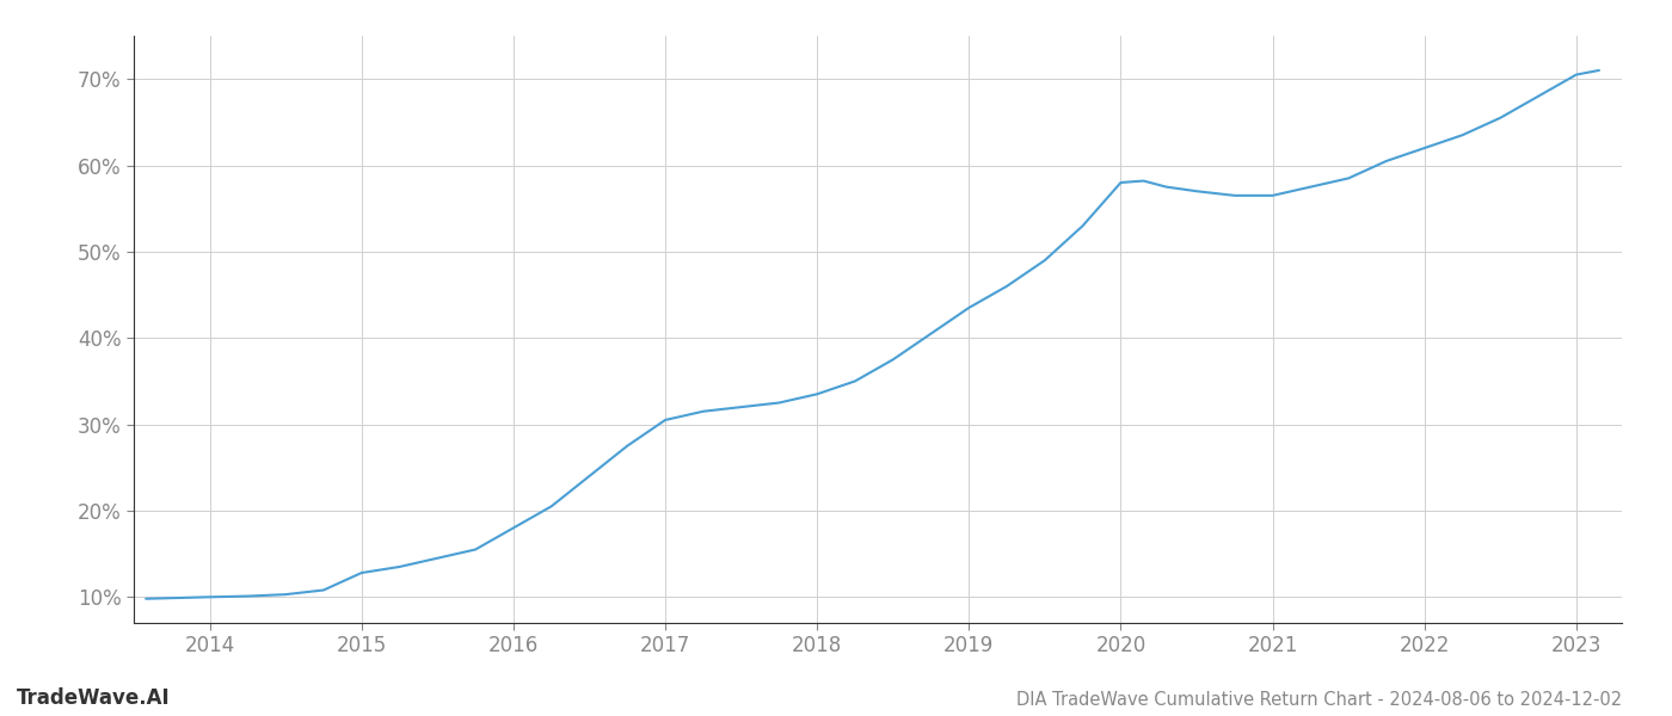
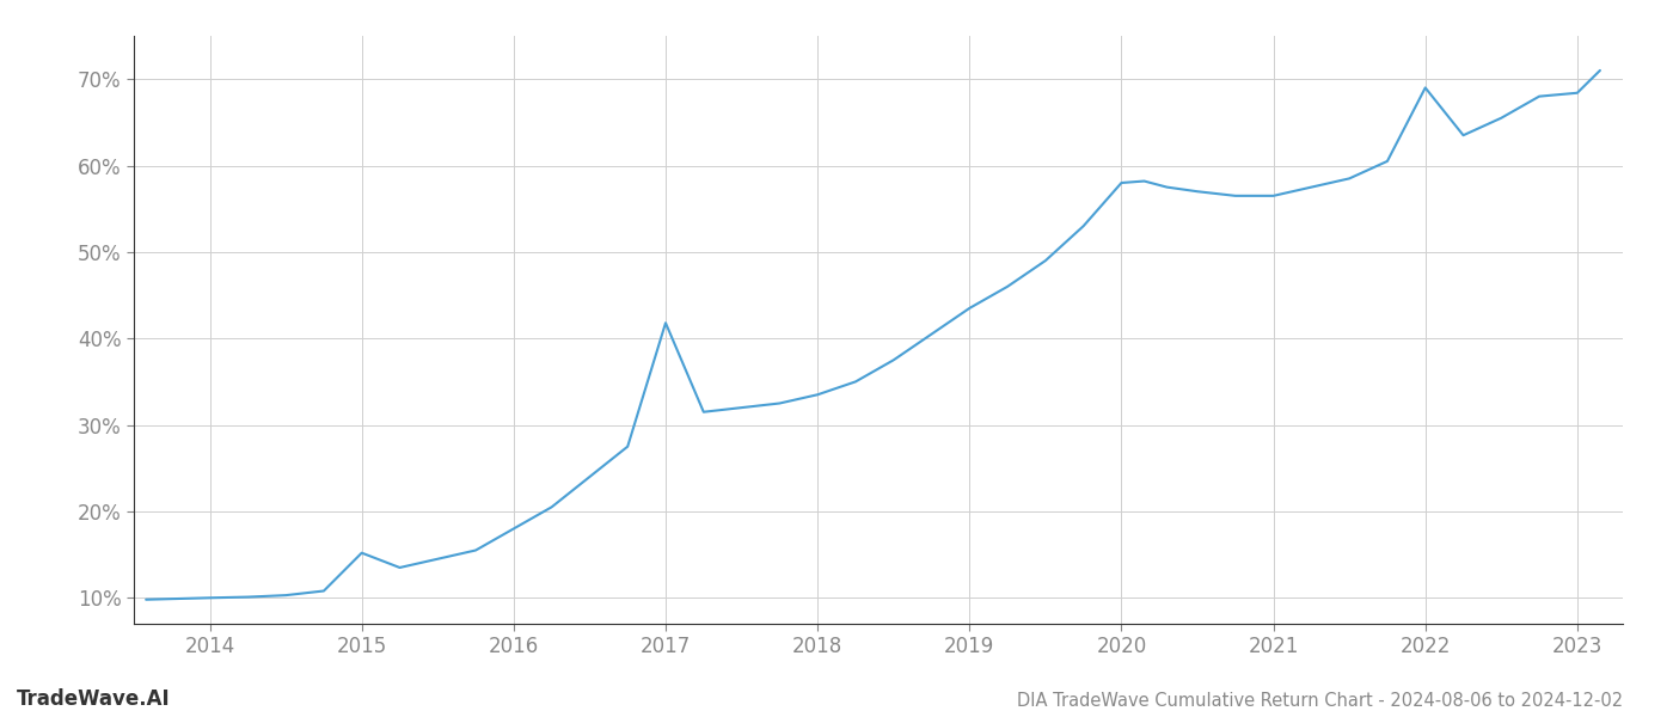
2015: 12.8% -> 15.2%
2017: 30.5% -> 41.8%
2022: 62.0% -> 69.0%
2023: 70.5% -> 68.4%
